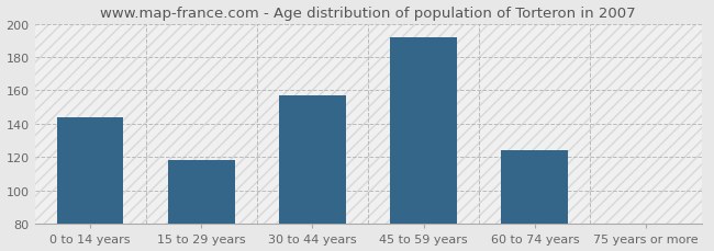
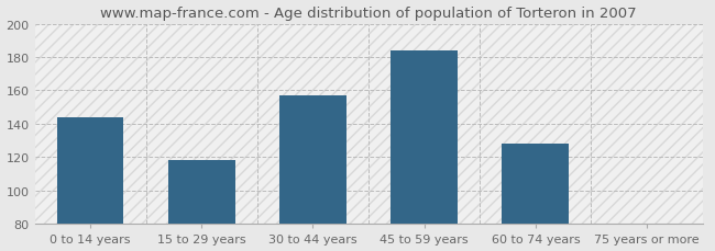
45 to 59 years: 192 -> 184
60 to 74 years: 124 -> 128
